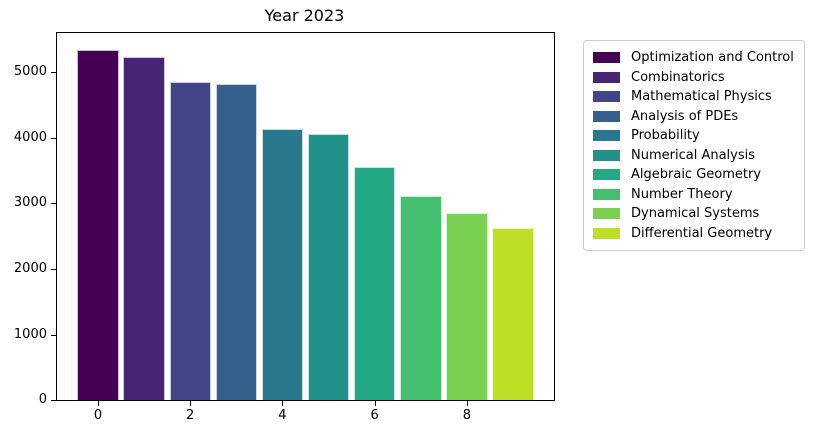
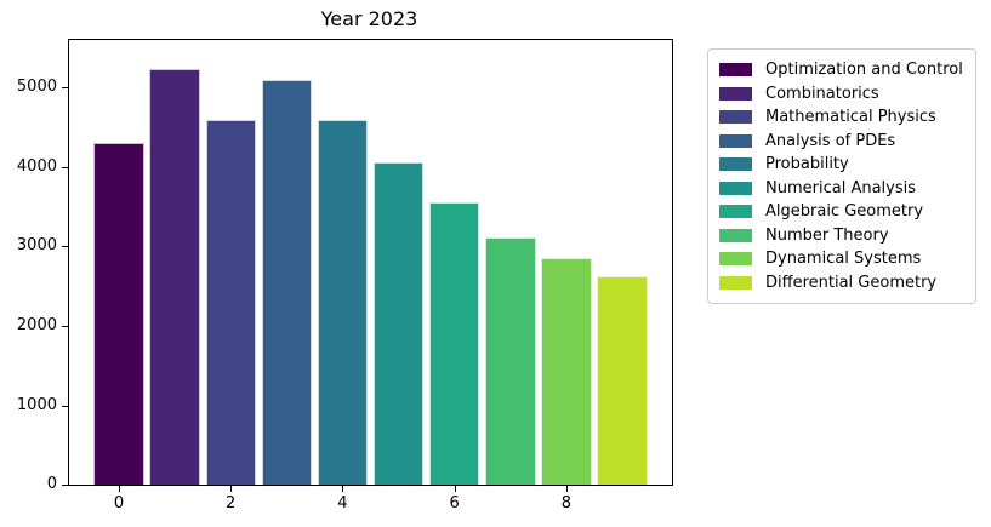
Optimization and Control: 5300 -> 4300
Mathematical Physics: 4800 -> 4600
Analysis of PDEs: 4800 -> 5100
Probability: 4100 -> 4600
